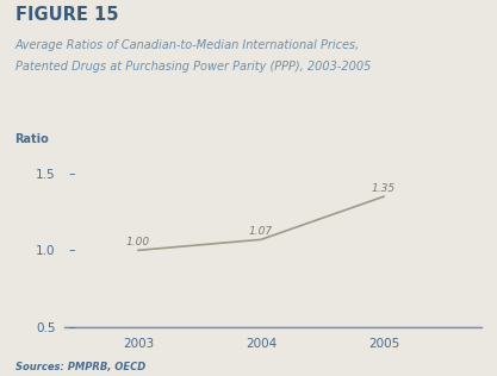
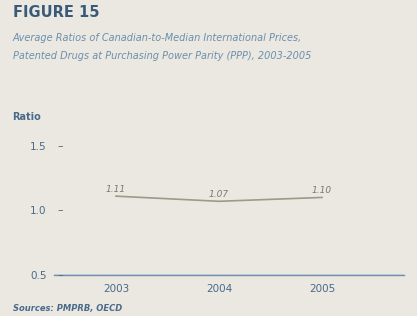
2003: 1.00 -> 1.11
2005: 1.35 -> 1.10
